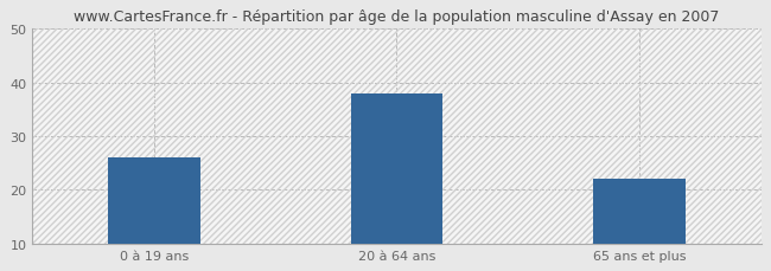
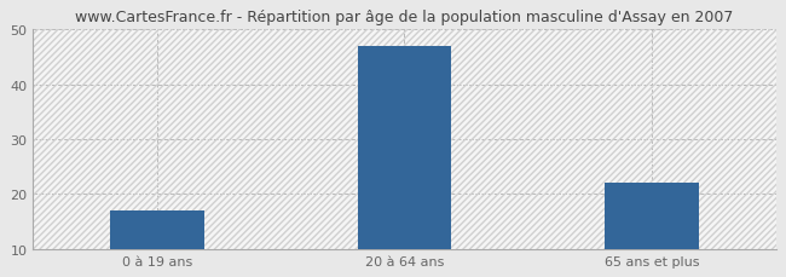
0 à 19 ans: 26 -> 17
20 à 64 ans: 38 -> 47
